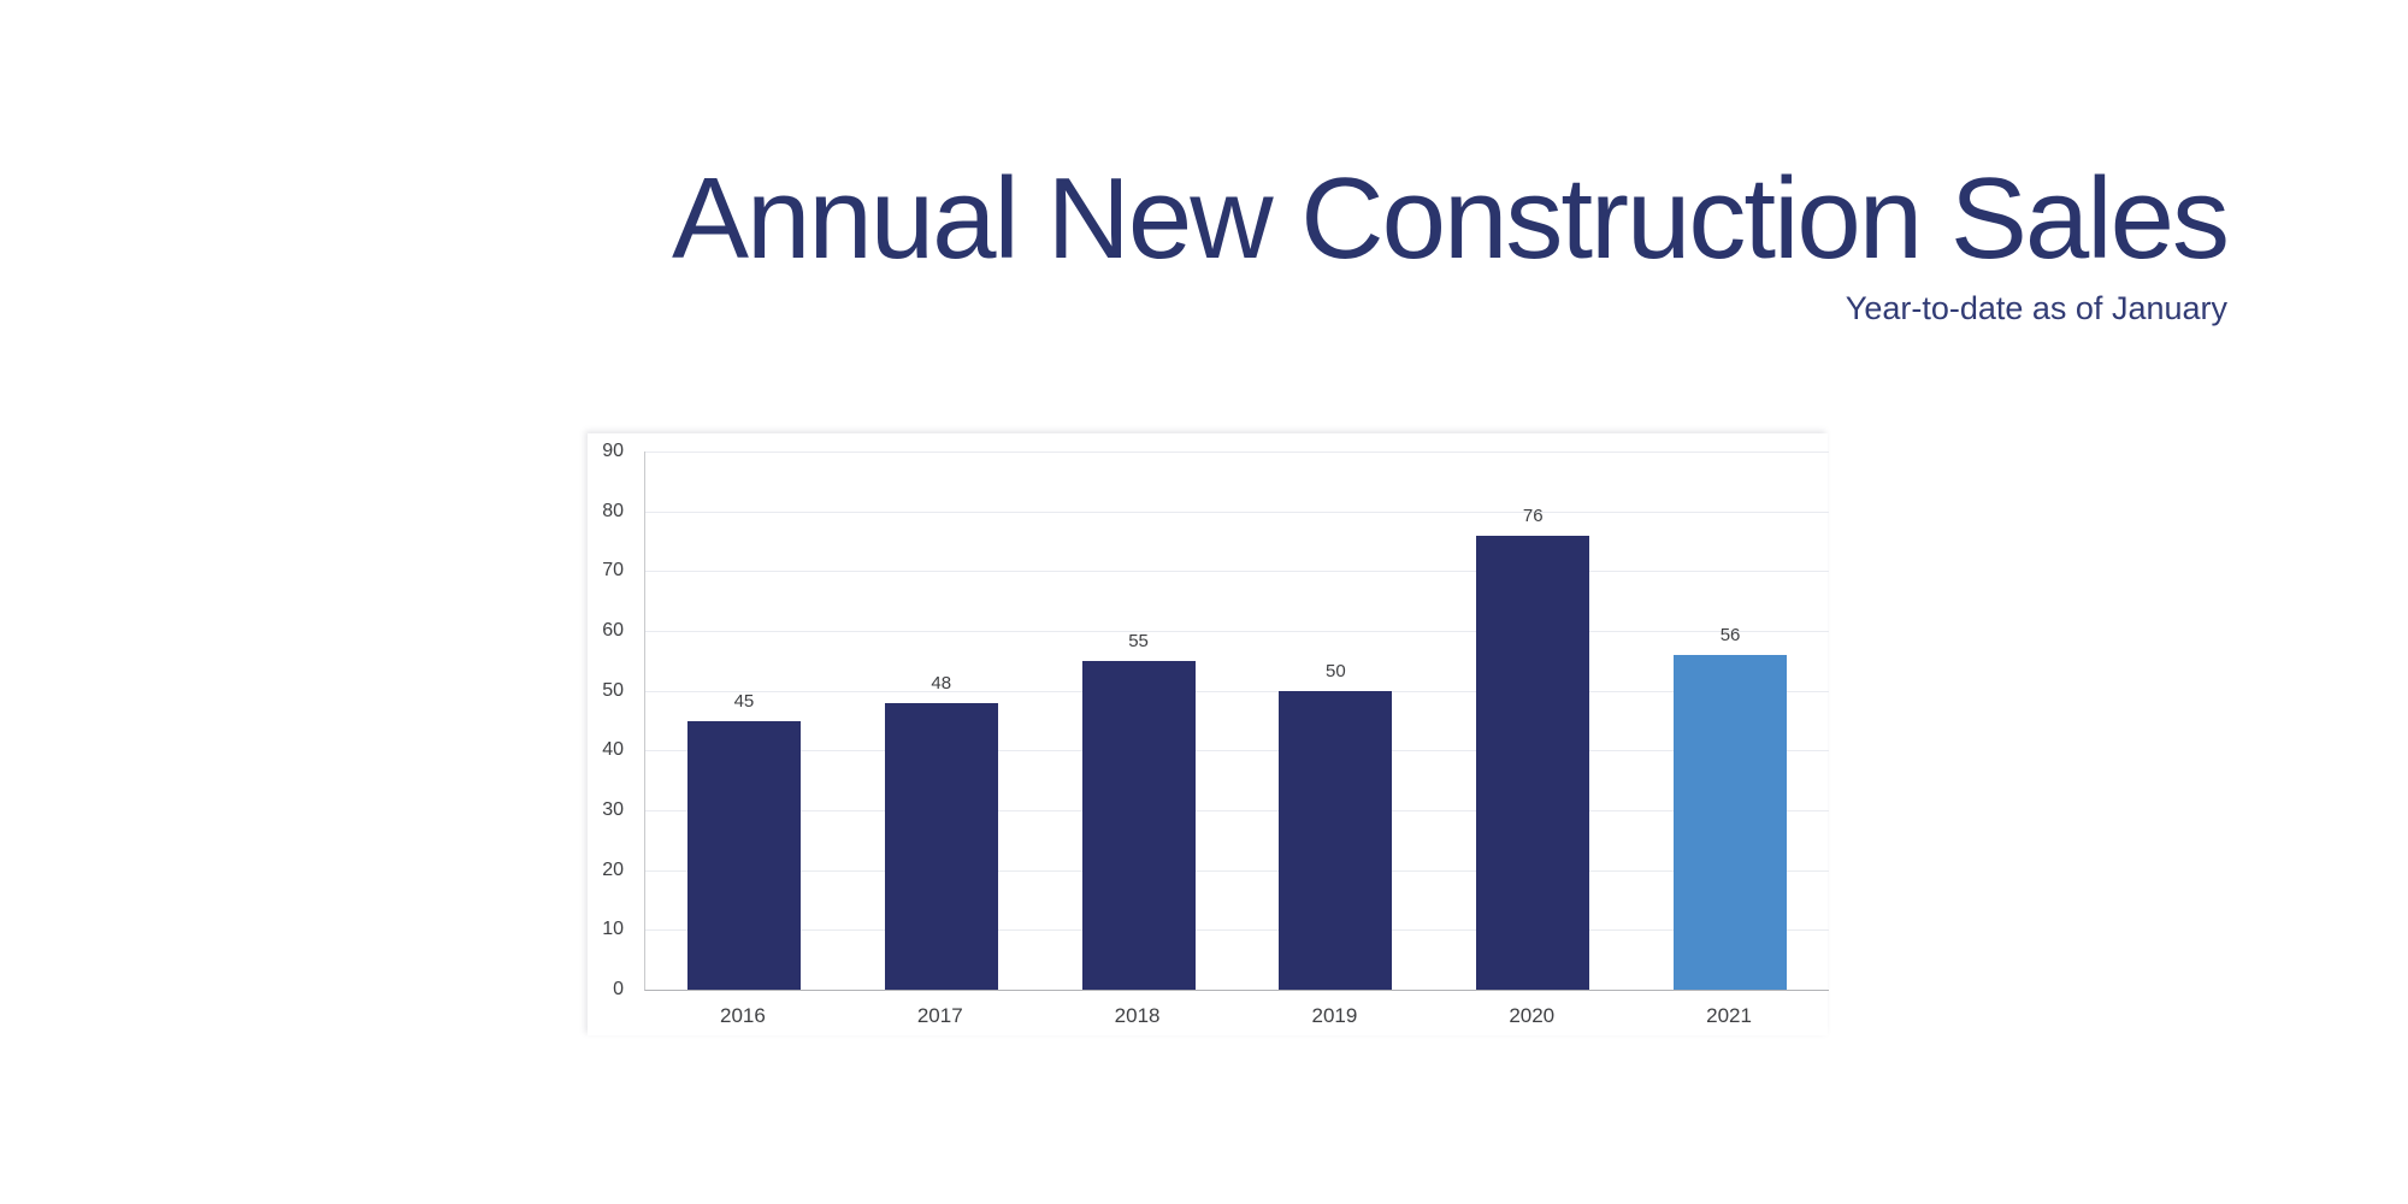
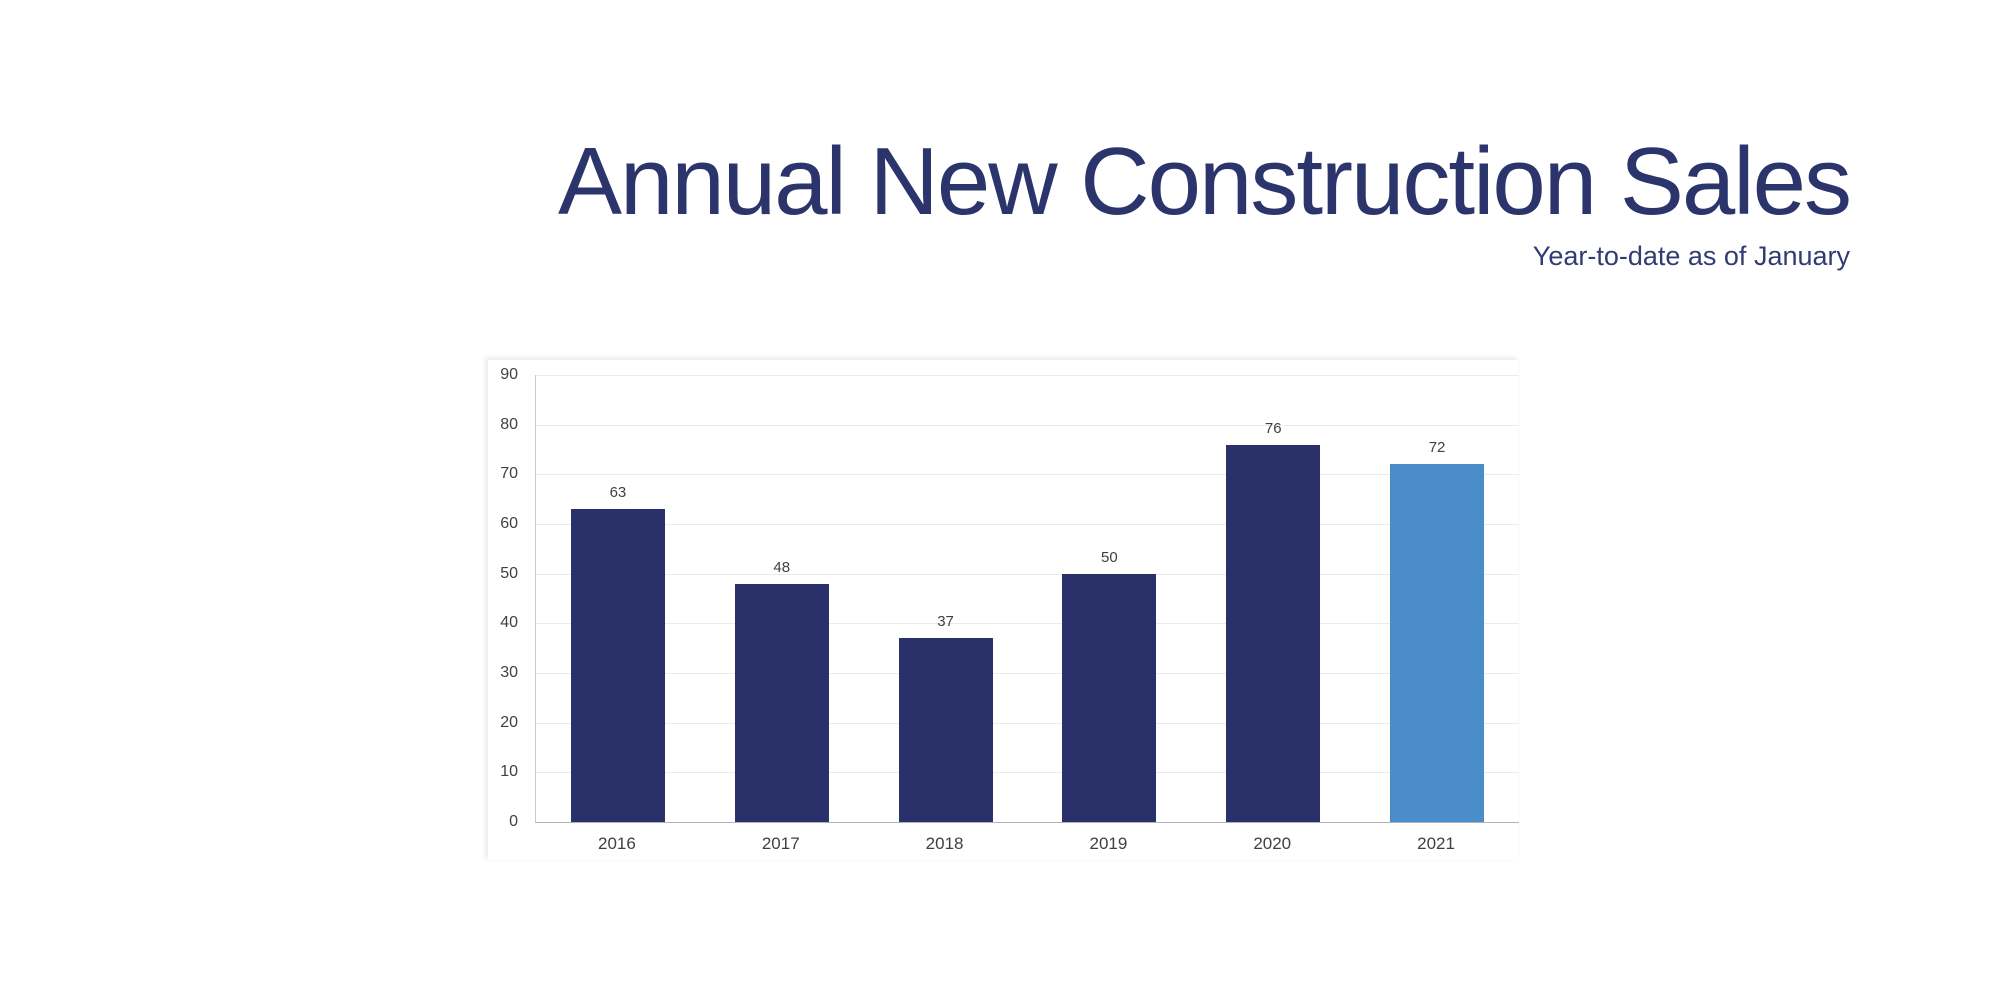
2016: 45 -> 63
2018: 55 -> 37
2021: 56 -> 72
